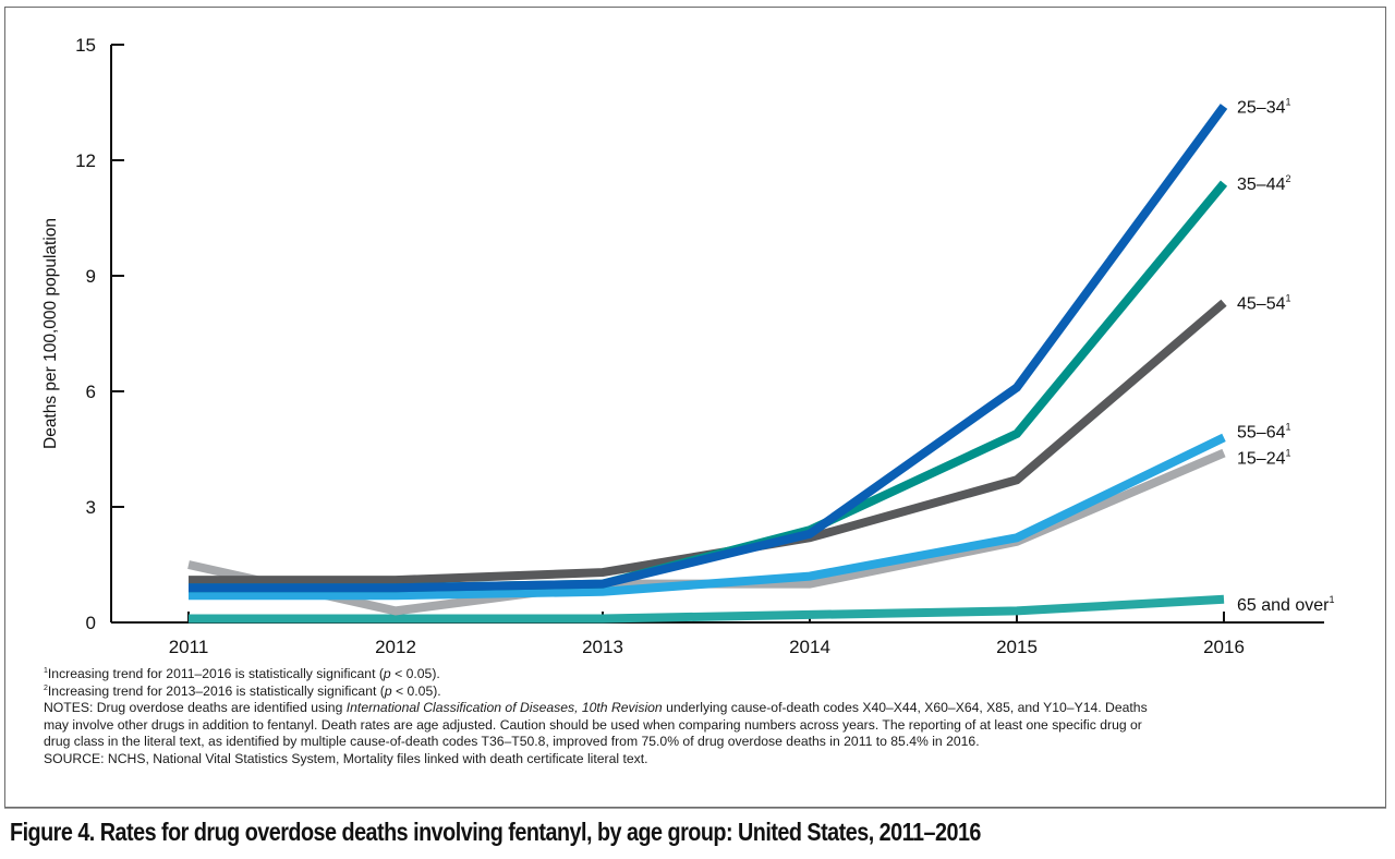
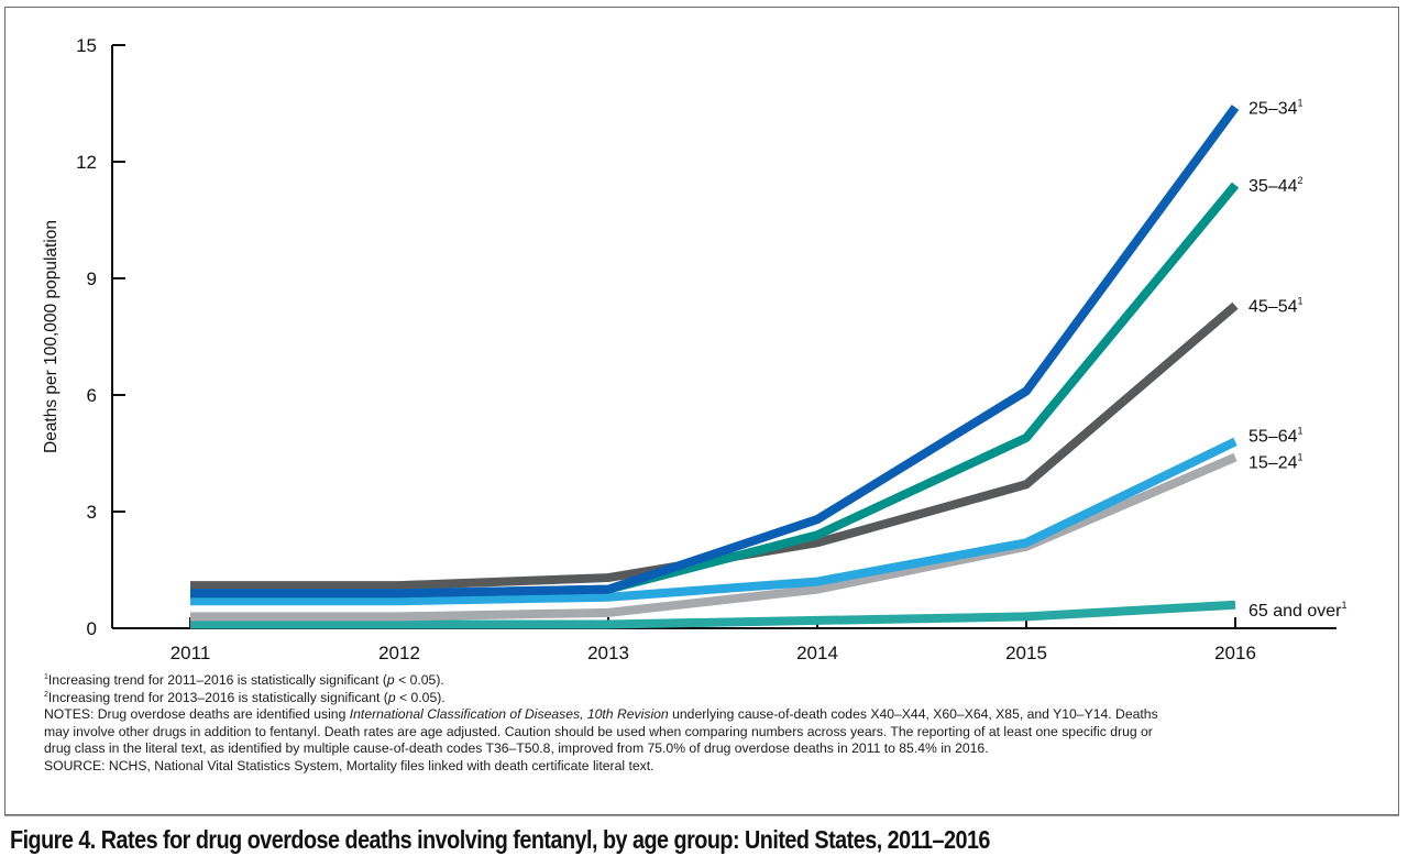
15–24/2011: 1.5 -> 0.3
15–24/2013: 1.0 -> 0.4
25–34/2014: 2.3 -> 2.8
